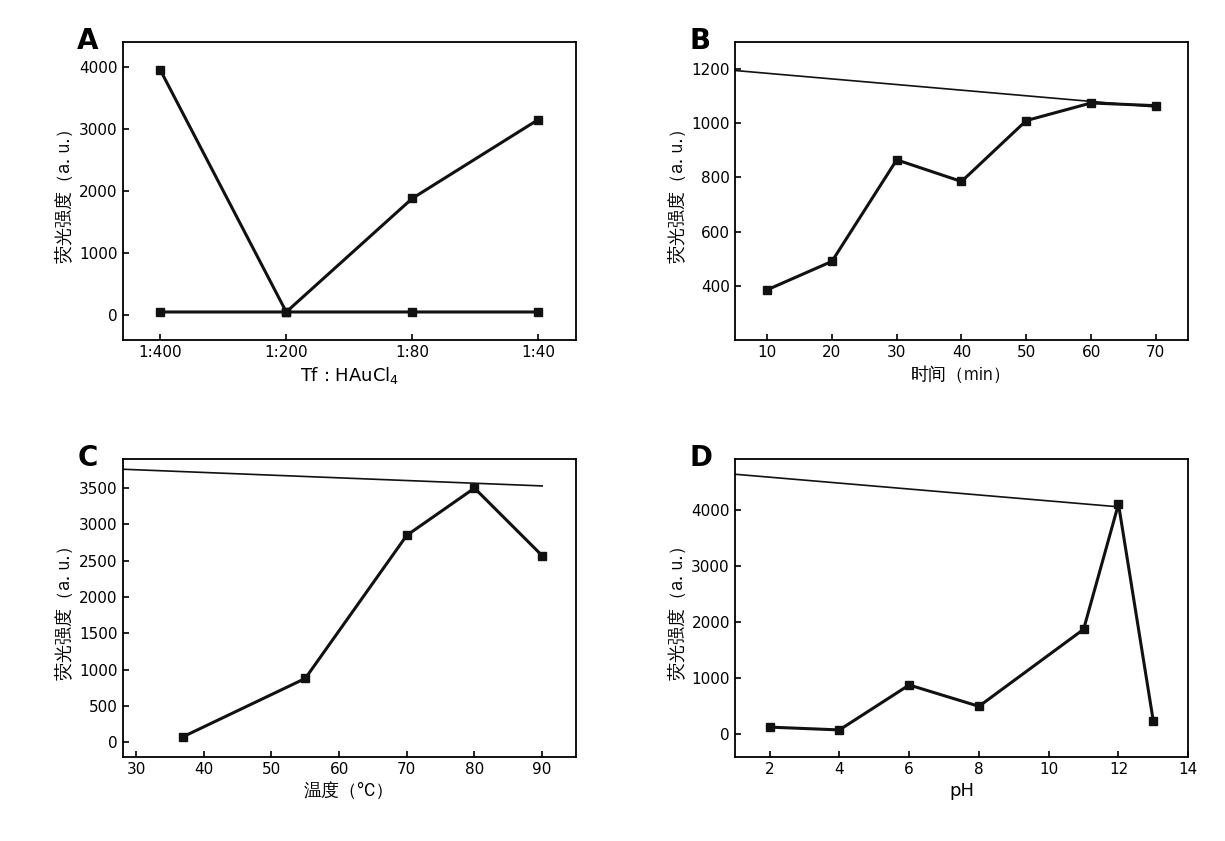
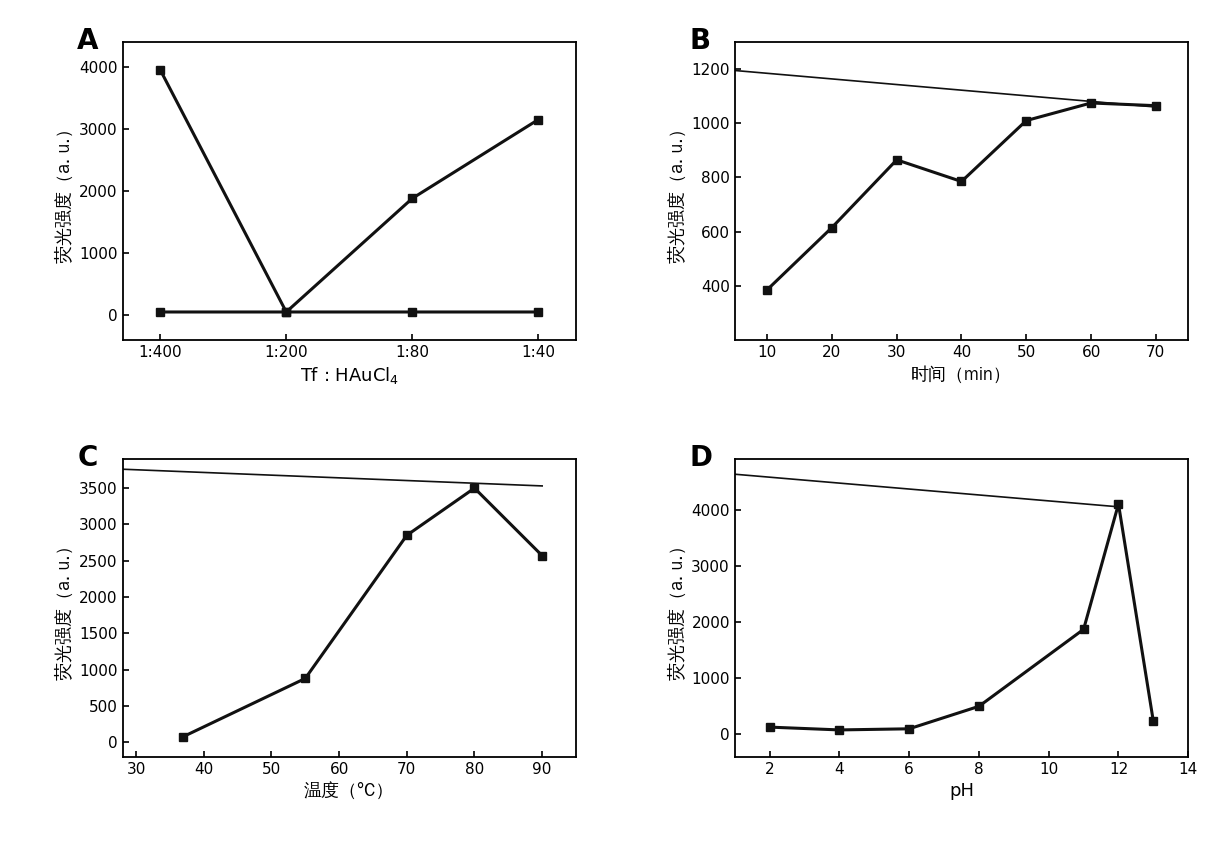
20: 490 -> 615
6: 880 -> 100
